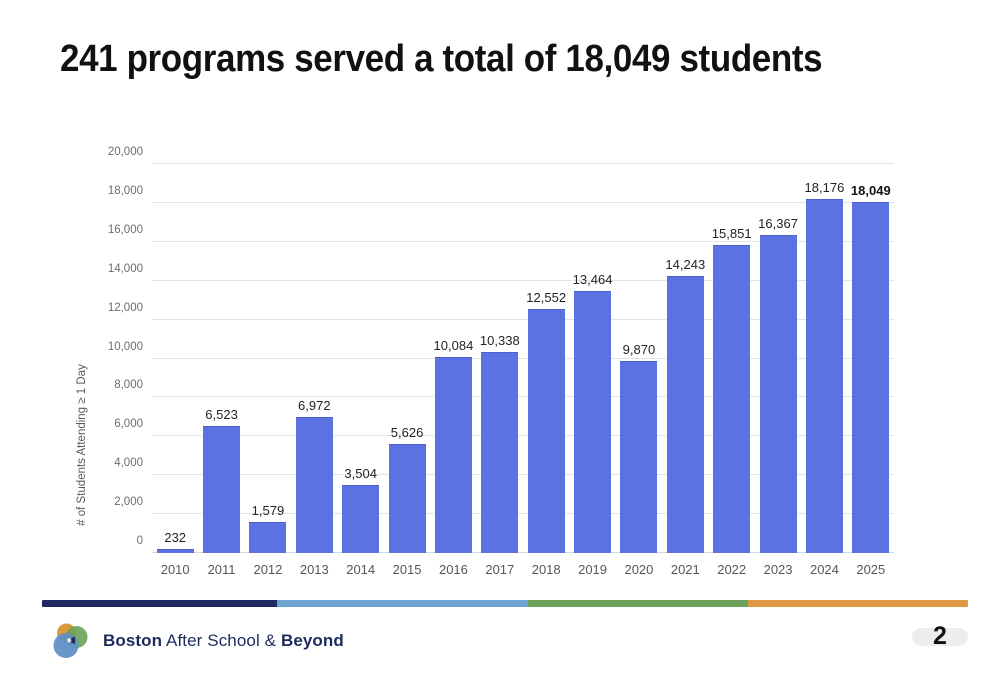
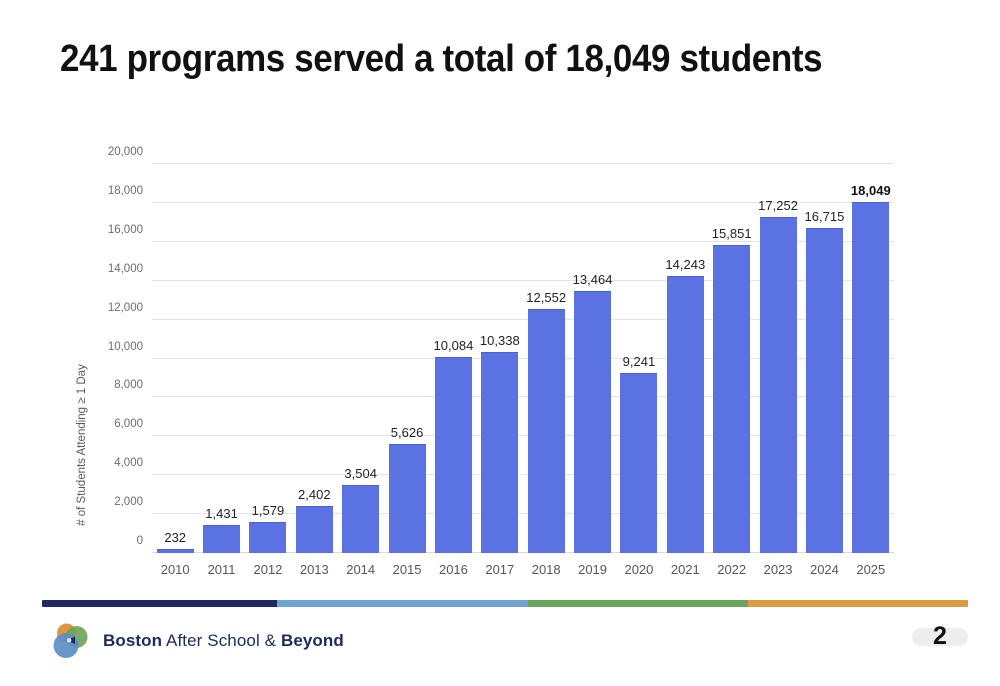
2011: 6,523 -> 1,431
2013: 6,972 -> 2,402
2020: 9,870 -> 9,241
2023: 16,367 -> 17,252
2024: 18,176 -> 16,715
